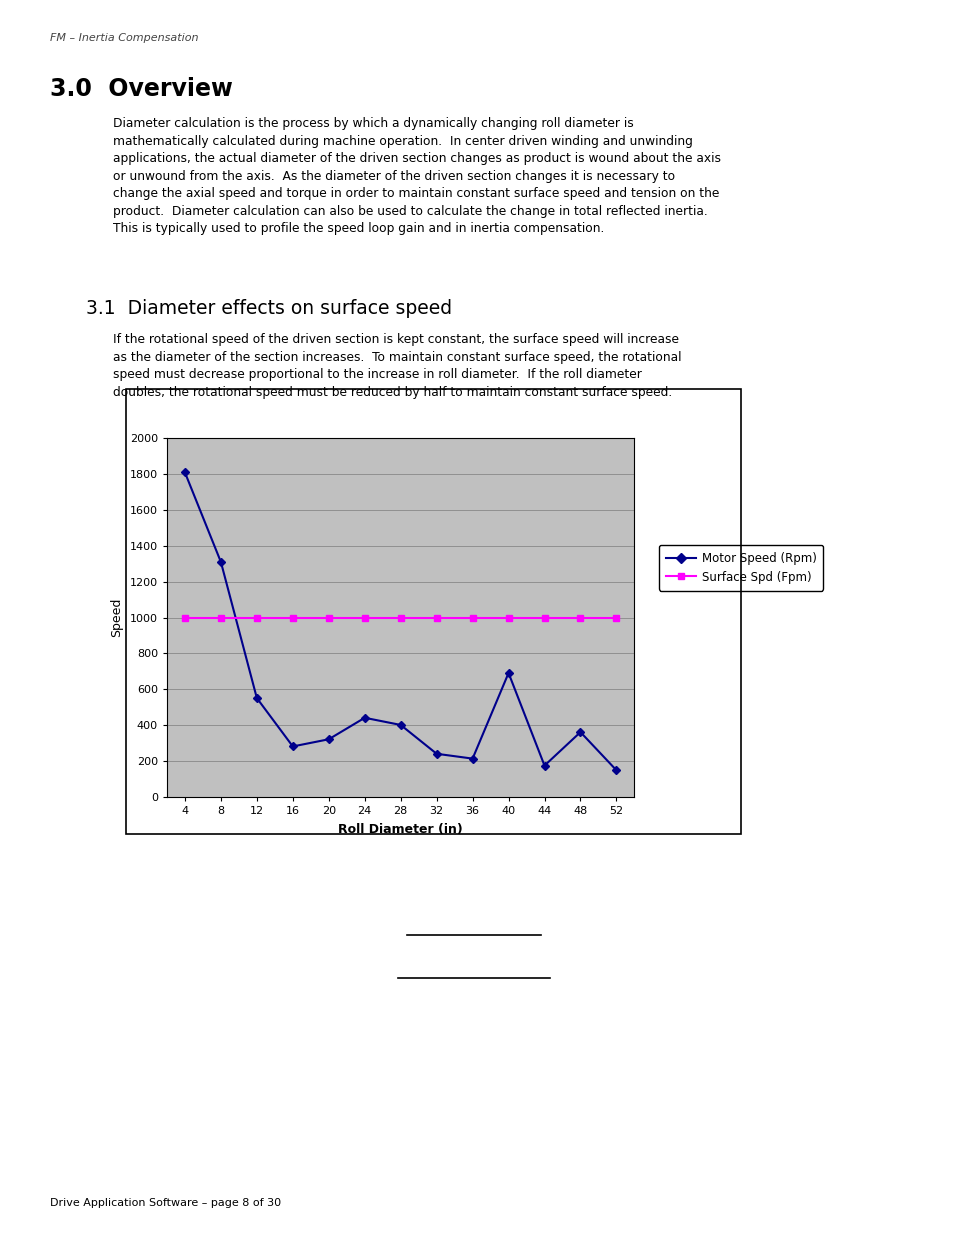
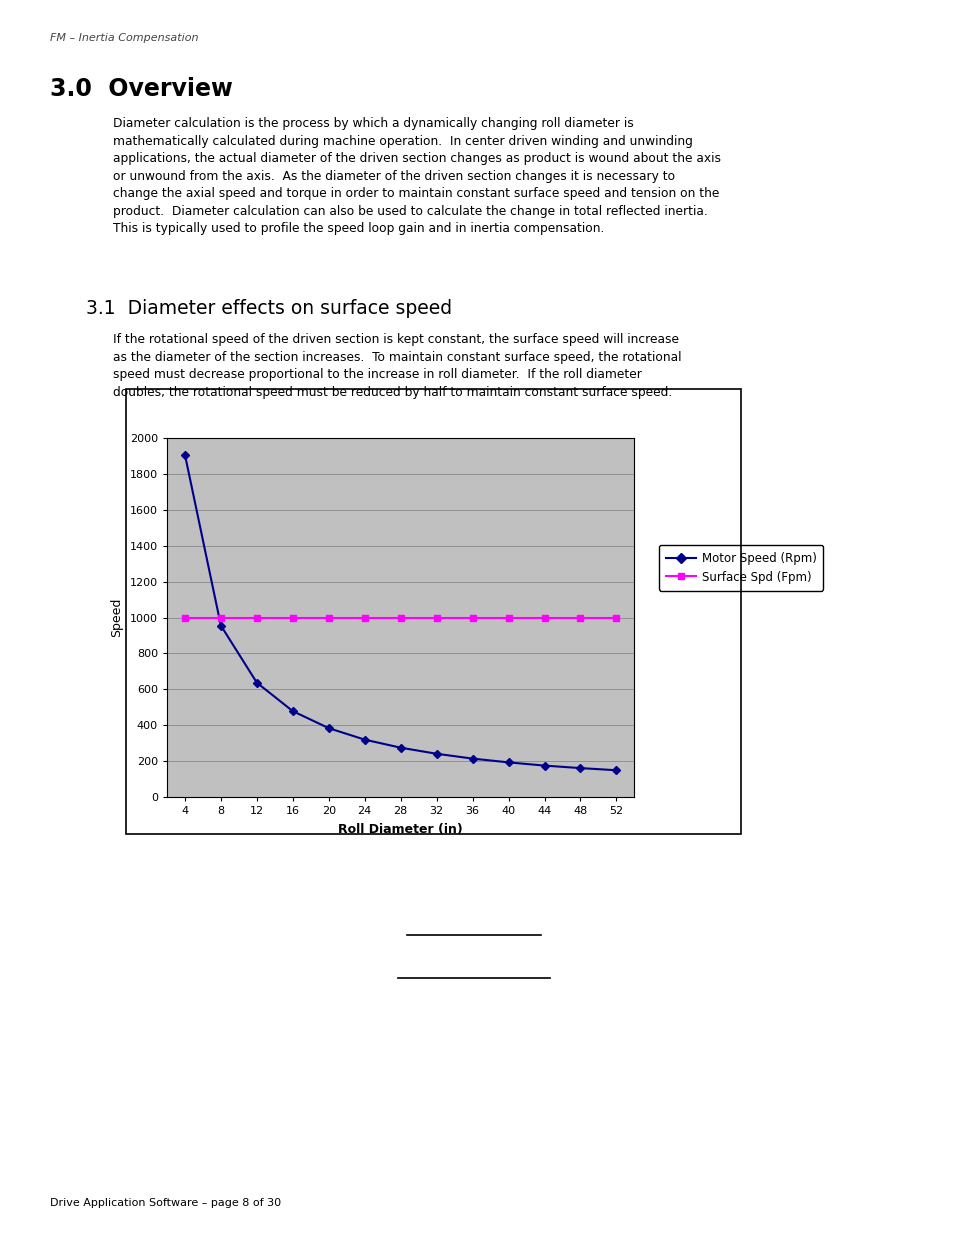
Motor Speed (Rpm)/4: 1810 -> 1910
Motor Speed (Rpm)/8: 1310 -> 960
Motor Speed (Rpm)/12: 550 -> 640
Motor Speed (Rpm)/16: 280 -> 480
Motor Speed (Rpm)/20: 320 -> 380
Motor Speed (Rpm)/24: 440 -> 320
Motor Speed (Rpm)/28: 400 -> 270
Motor Speed (Rpm)/40: 690 -> 190
Motor Speed (Rpm)/48: 360 -> 160
